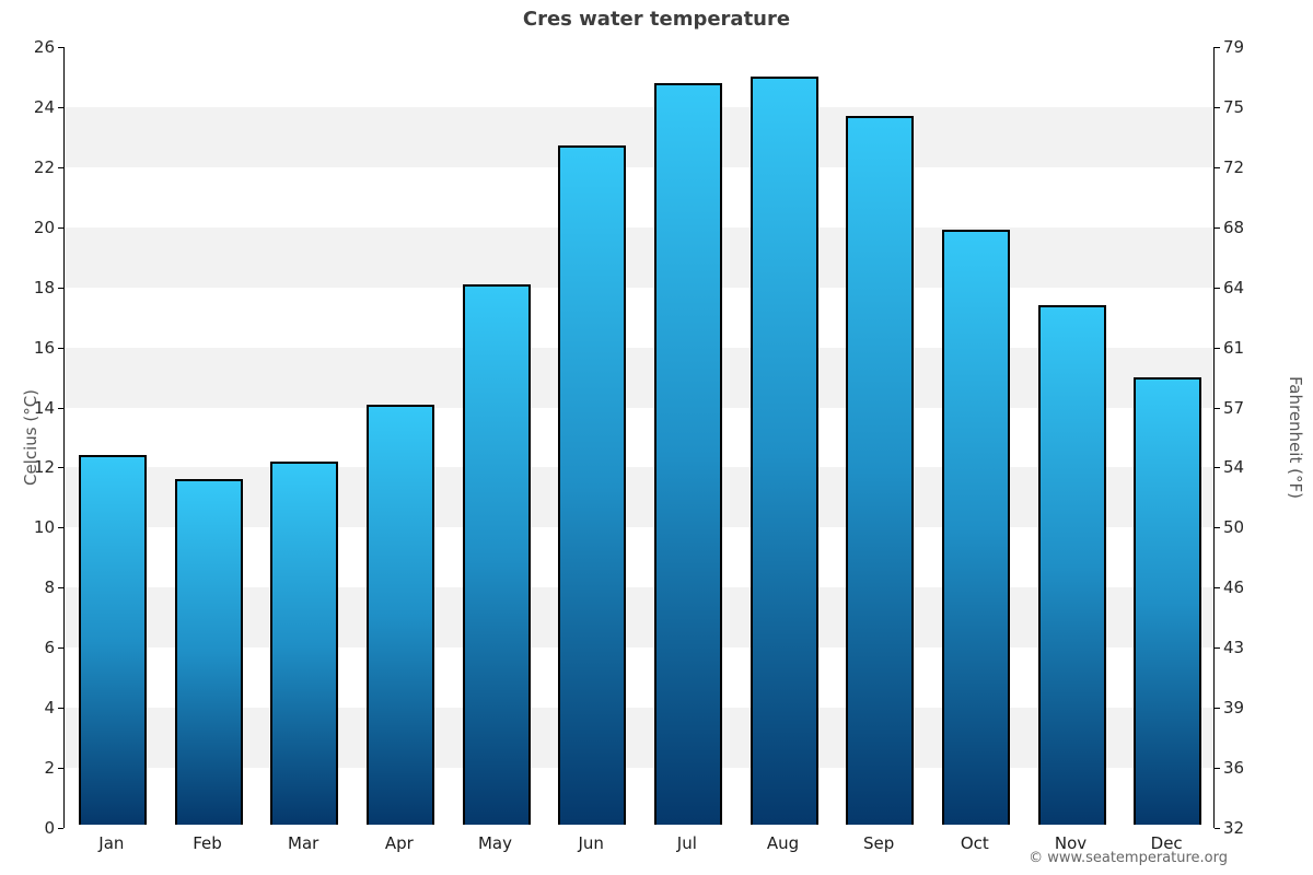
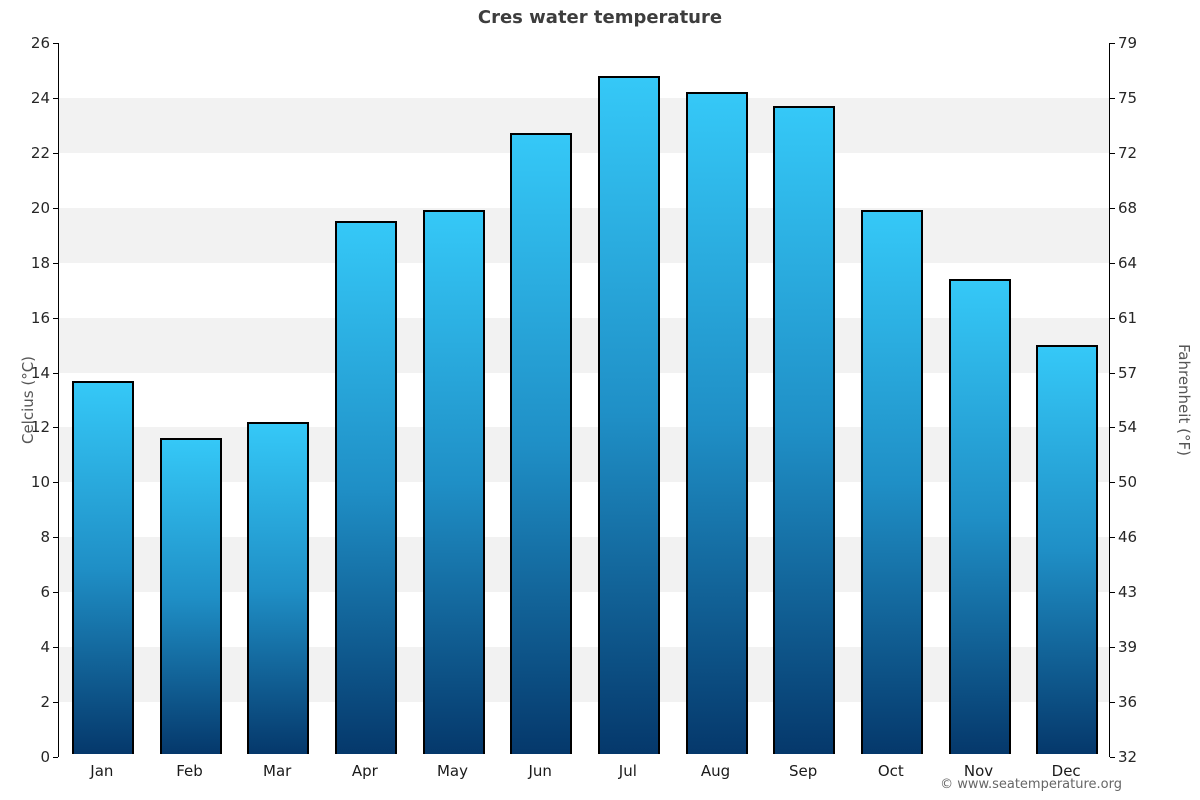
Jan: 12.3 -> 13.6
Apr: 14.0 -> 19.4
May: 18.0 -> 19.8
Aug: 24.9 -> 24.1
